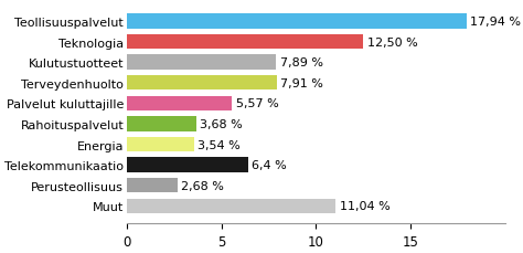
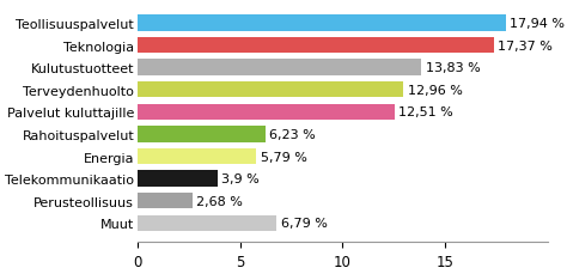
Teknologia: 12,50 -> 17,37
Kulutustuotteet: 7,89 -> 13,83
Terveydenhuolto: 7,91 -> 12,96
Palvelut kuluttajille: 5,57 -> 12,51
Rahoituspalvelut: 3,68 -> 6,23
Energia: 3,54 -> 5,79
Telekommunikaatio: 6,4 -> 3,9
Muut: 11,04 -> 6,79
